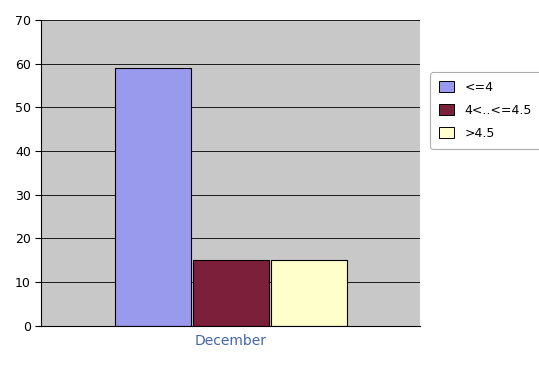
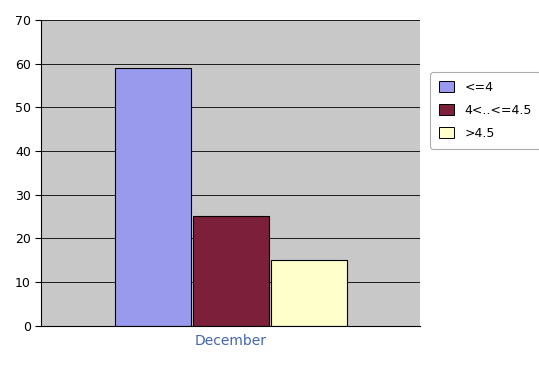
December: 15 -> 25
